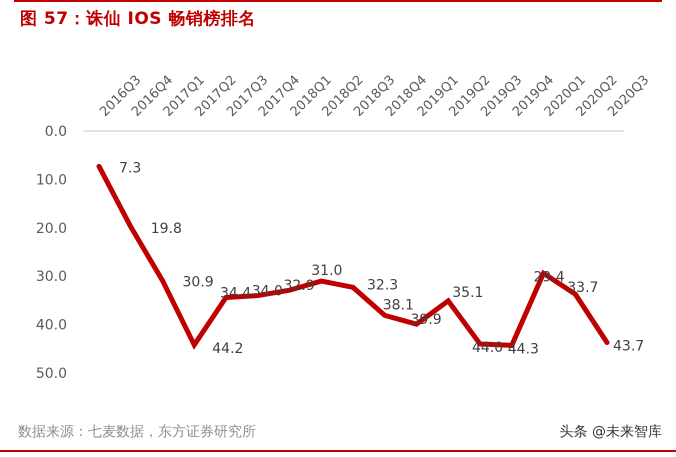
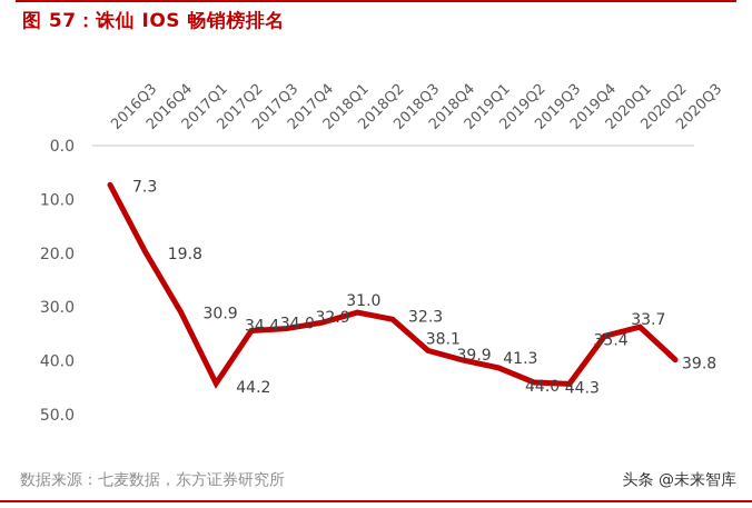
2019Q2: 35.1 -> 41.3
2020Q1: 29.4 -> 35.4
2020Q3: 43.7 -> 39.8
